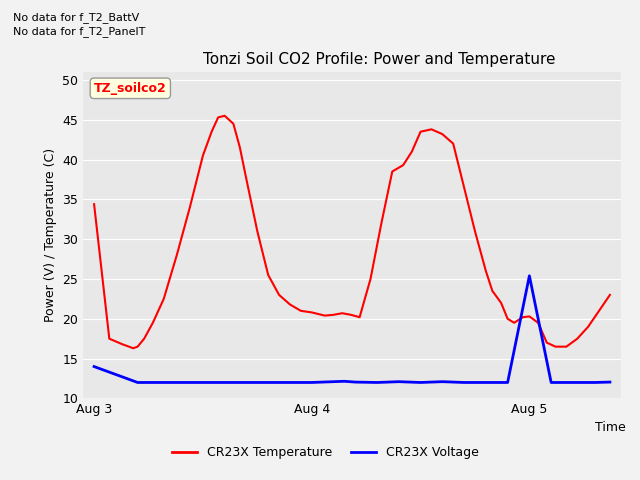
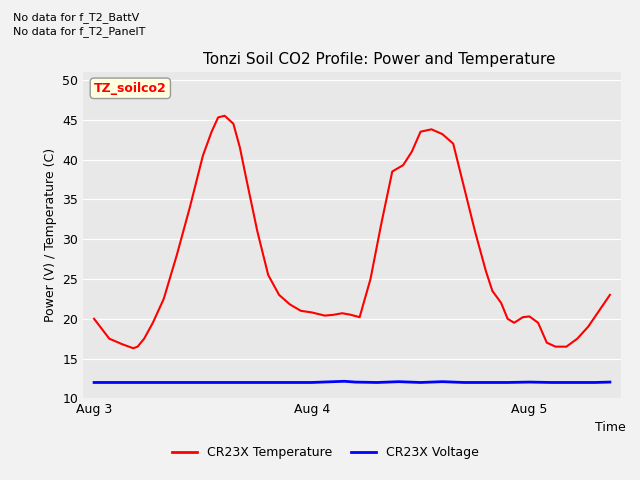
CR23X Temperature/Aug 3: 34.4 -> 20.0
CR23X Voltage/Aug 3: 14.0 -> 12.0
CR23X Voltage/Aug 5: 25.4 -> 12.1
